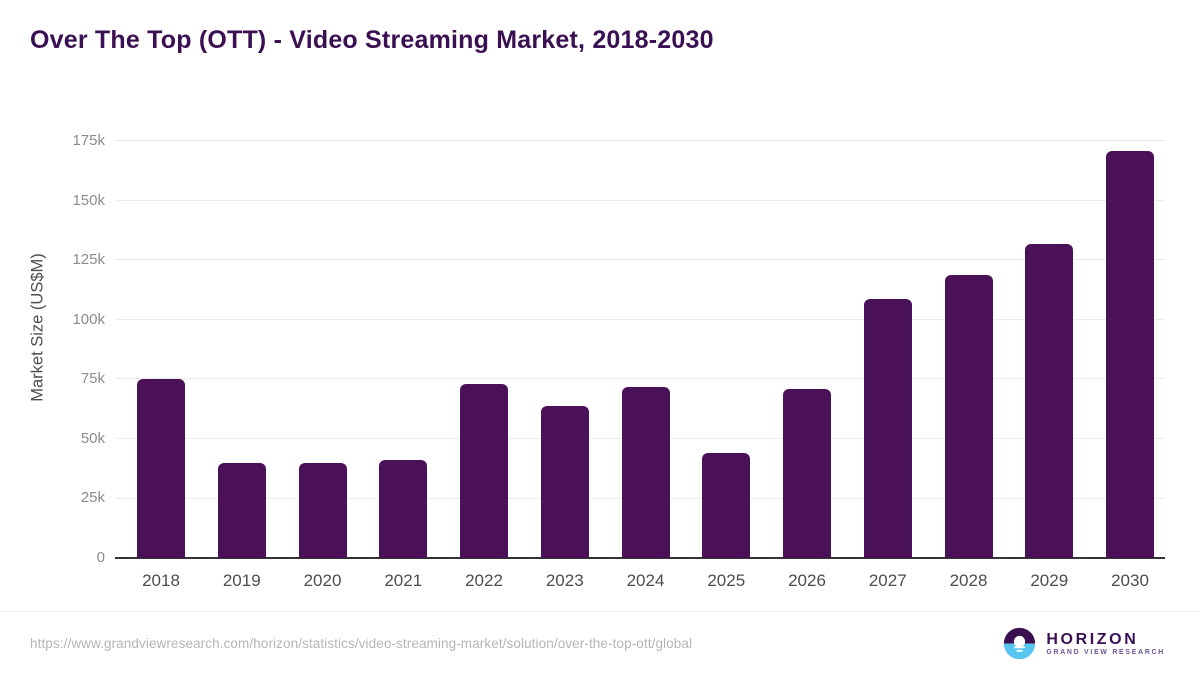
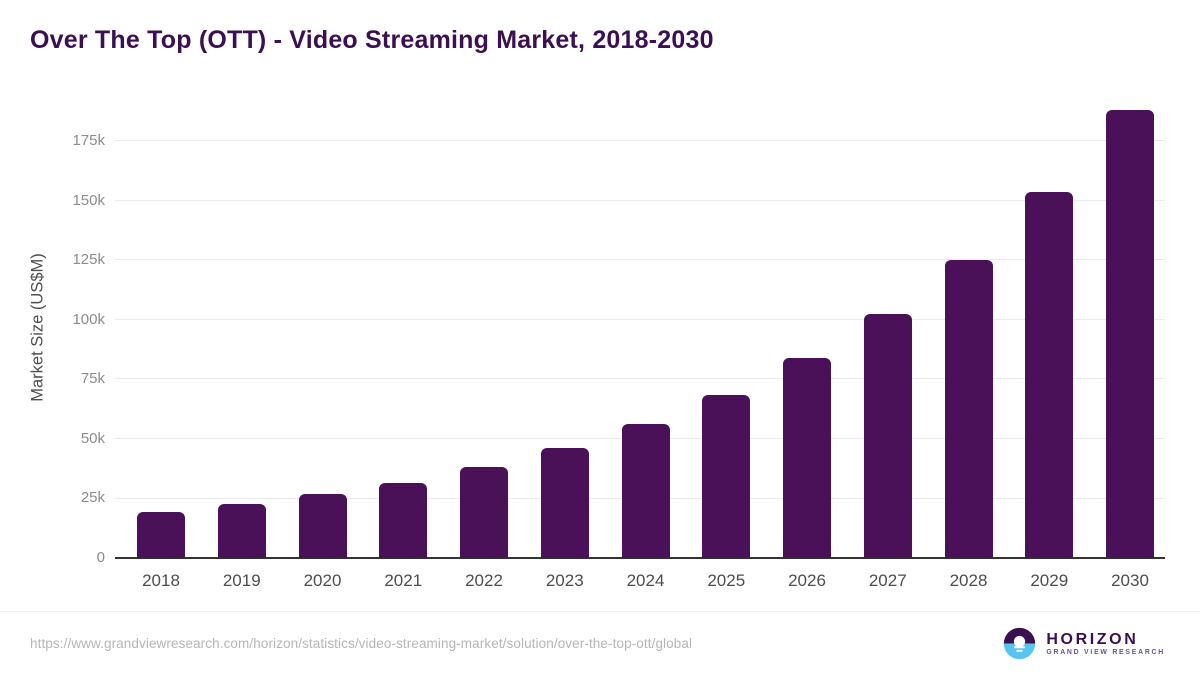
2018: 75k -> 19k
2019: 40k -> 23k
2020: 40k -> 27k
2021: 41k -> 32k
2022: 73k -> 38k
2023: 64k -> 46k
2024: 72k -> 56k
2025: 44k -> 69k
2026: 71k -> 84k
2027: 109k -> 103k
2028: 119k -> 125k
2029: 132k -> 154k
2030: 171k -> 188k
